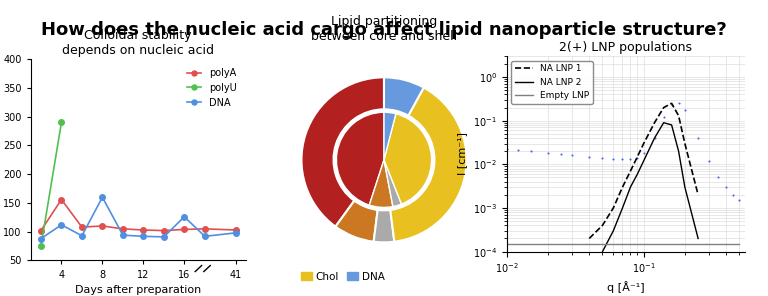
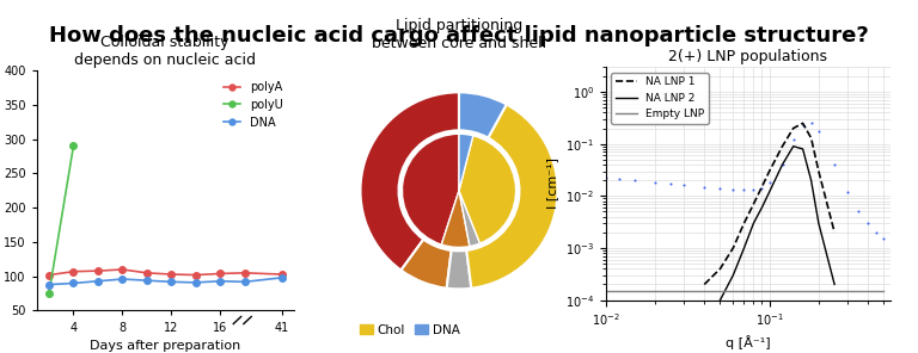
polyA/4: 156 -> 107
DNA/4: 112 -> 90
DNA/8: 160 -> 96
DNA/16: 126 -> 93
